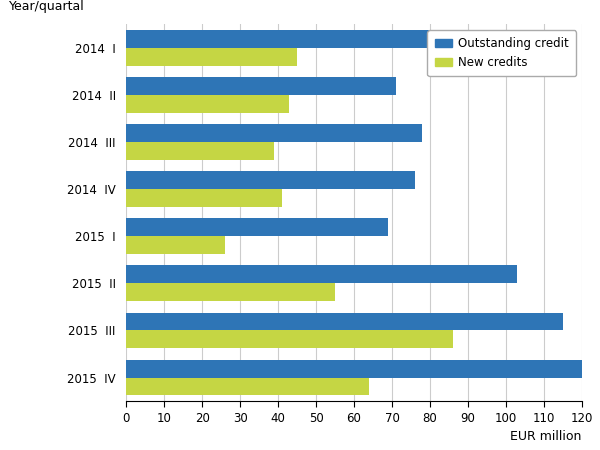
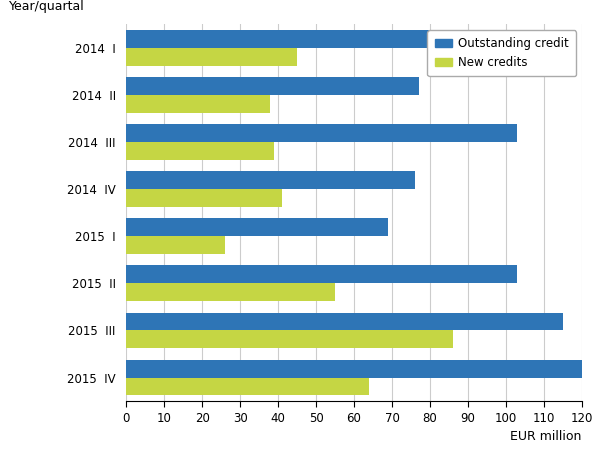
Outstanding credit/2014 II: 71 -> 77
New credits/2014 II: 43 -> 38
Outstanding credit/2014 III: 78 -> 103
